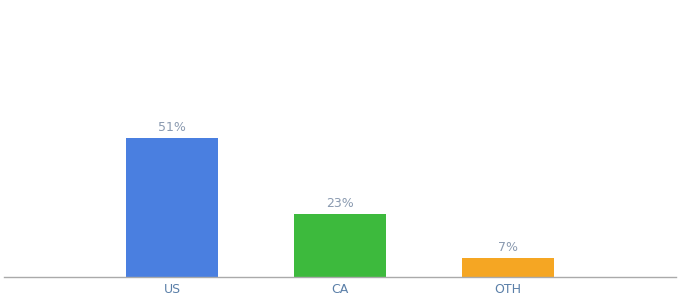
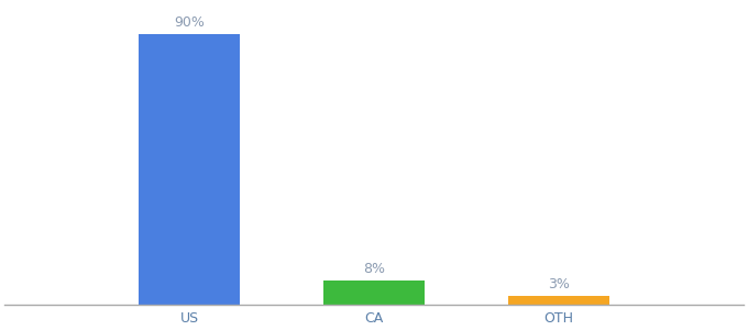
US: 51% -> 90%
CA: 23% -> 8%
OTH: 7% -> 3%
